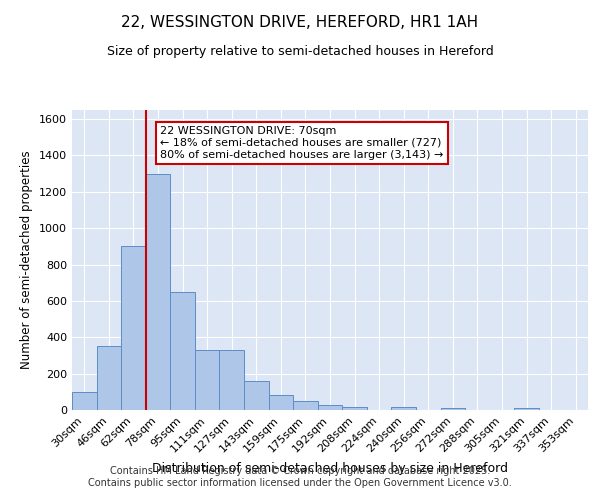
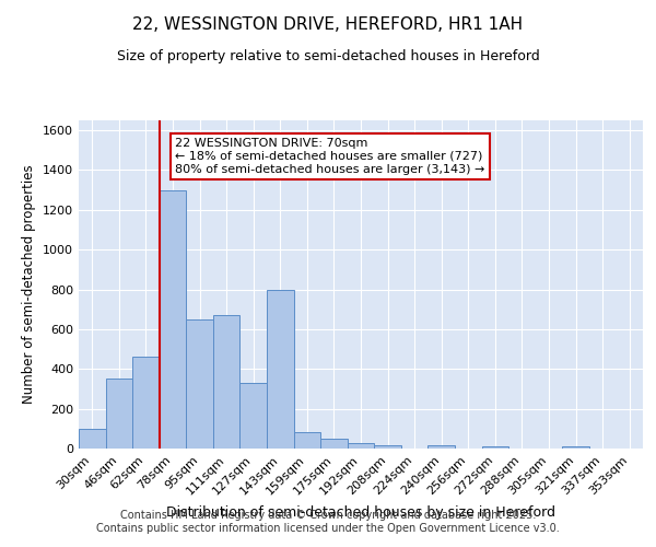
62sqm: 900 -> 460
111sqm: 330 -> 670
143sqm: 160 -> 800
